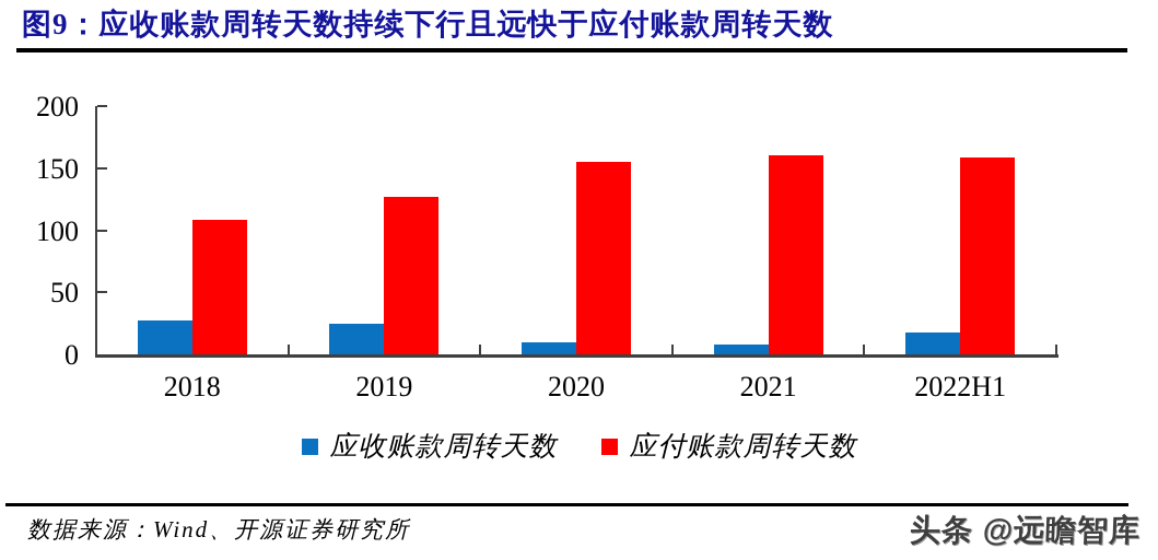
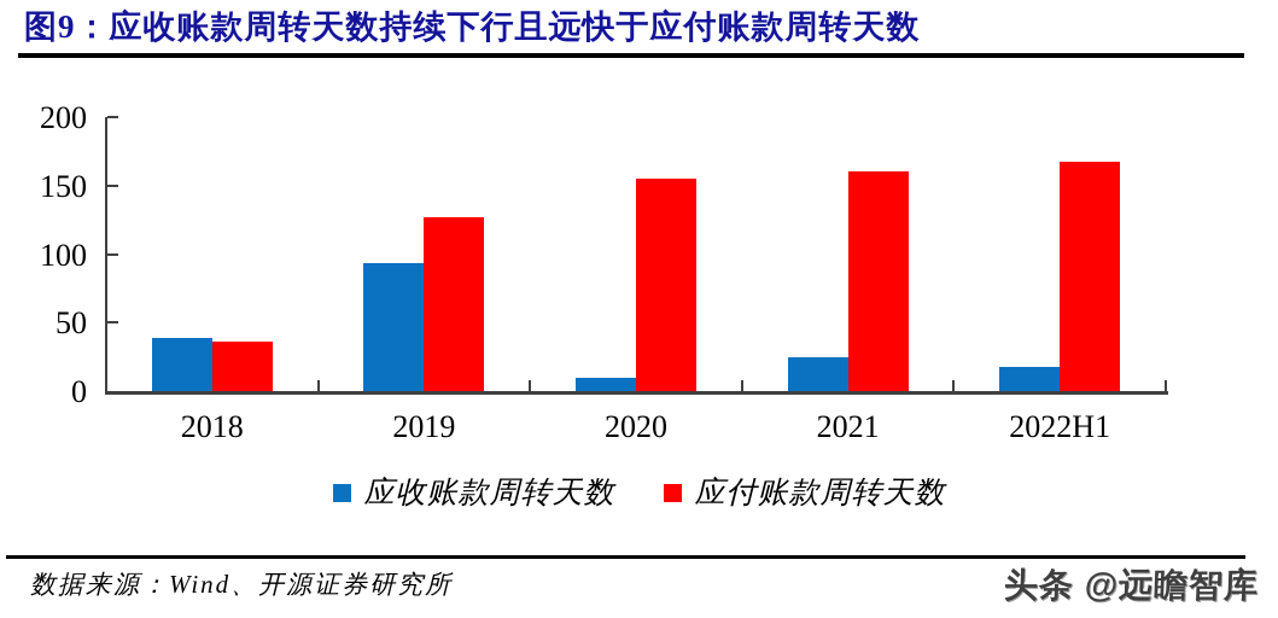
应收账款周转天数/2018: 27 -> 39
应付账款周转天数/2018: 108 -> 36
应收账款周转天数/2019: 25 -> 93
应收账款周转天数/2021: 8 -> 25
应付账款周转天数/2022H1: 159 -> 167
